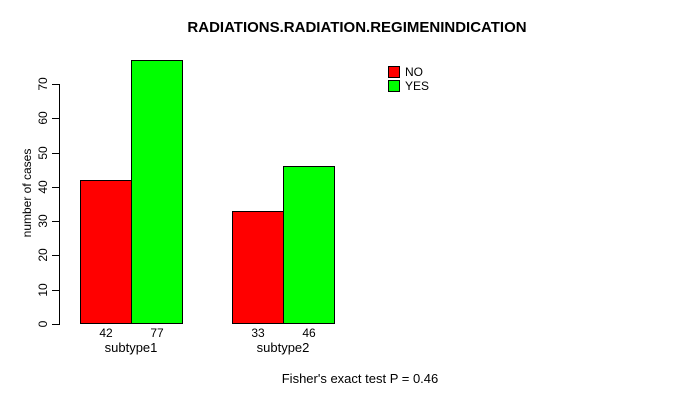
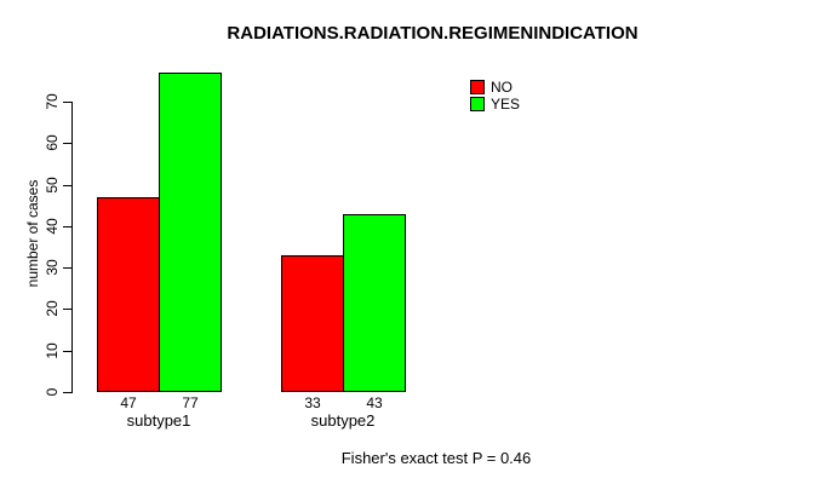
NO/subtype1: 42 -> 47
YES/subtype2: 46 -> 43
